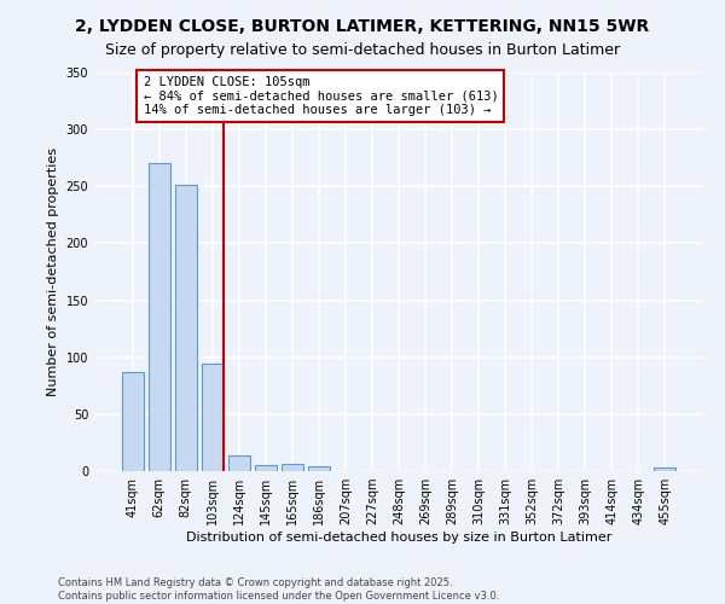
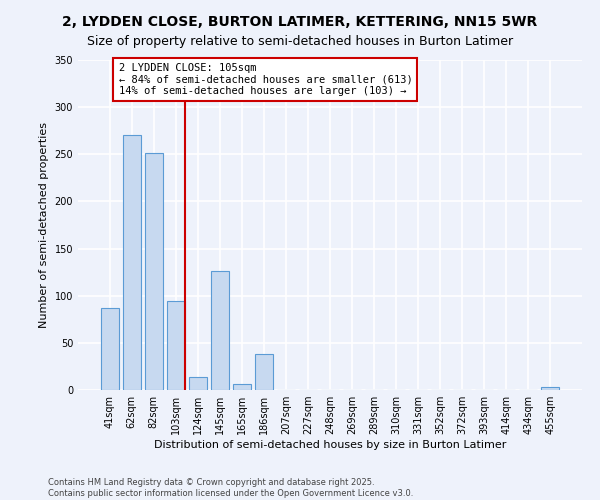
145sqm: 5 -> 126
186sqm: 4 -> 38
